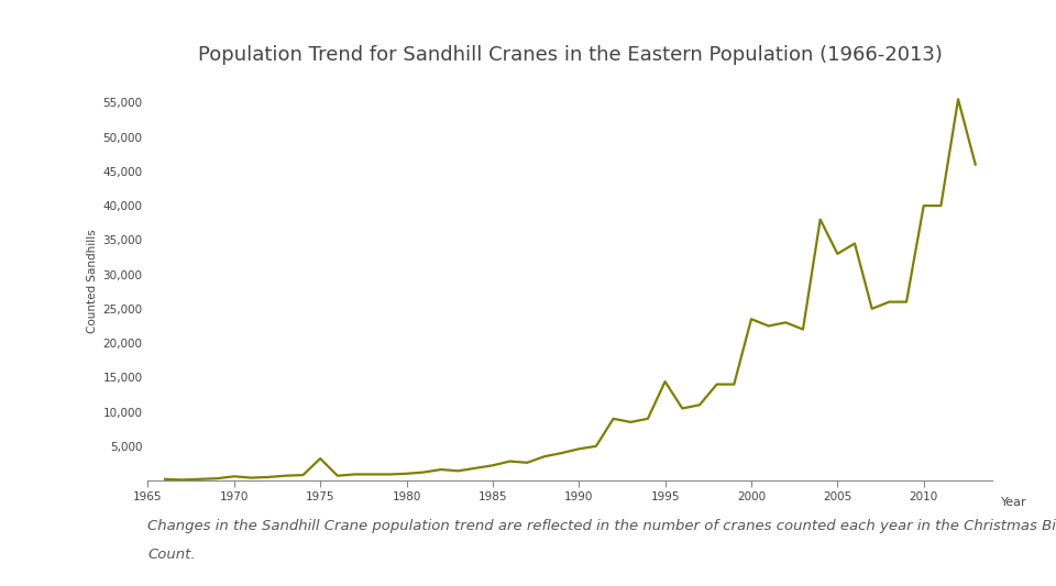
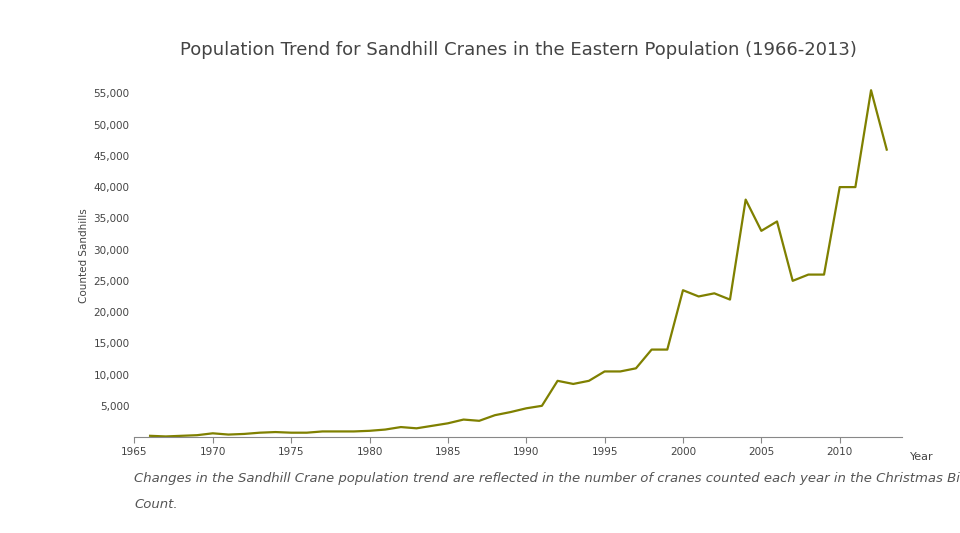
1975: 3,200 -> 700
1995: 14,400 -> 10,500
